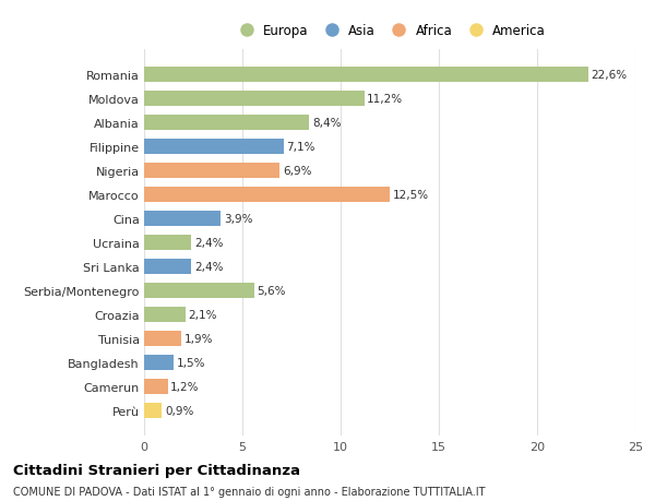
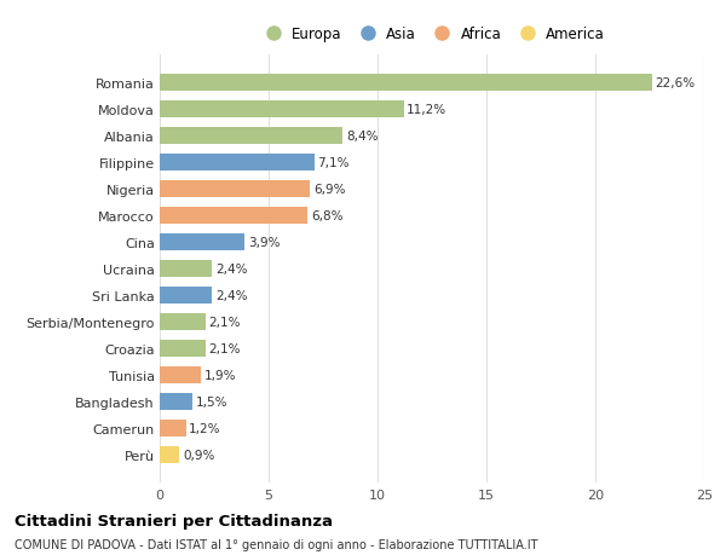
Marocco: 12,5% -> 6,8%
Serbia/Montenegro: 5,6% -> 2,1%
